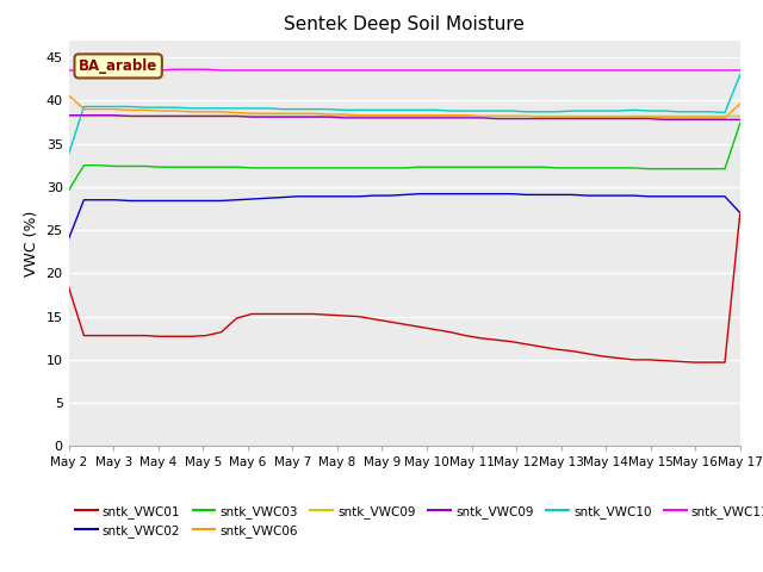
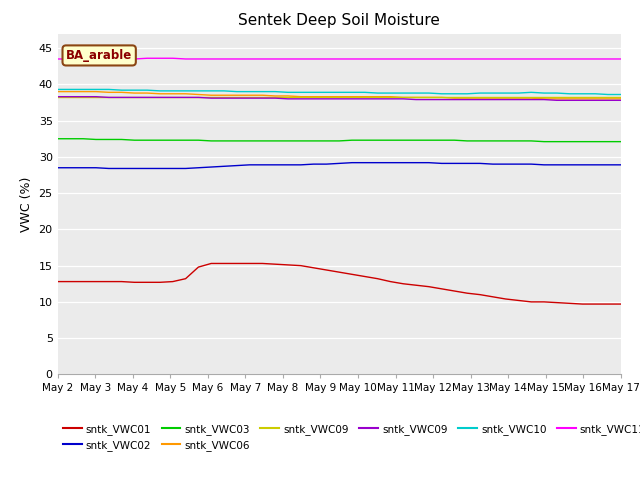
sntk_VWC01/May 2: 18.4 -> 12.8
sntk_VWC02/May 2: 24.0 -> 28.5
sntk_VWC03/May 2: 29.6 -> 32.5
sntk_VWC06/May 2: 40.6 -> 39.0
sntk_VWC10/May 2: 33.8 -> 39.3
sntk_VWC01/May 17: 27.0 -> 9.7
sntk_VWC02/May 17: 27.0 -> 28.9
sntk_VWC03/May 17: 37.4 -> 32.1
sntk_VWC06/May 17: 39.6 -> 38.0
sntk_VWC10/May 17: 43.0 -> 38.6
